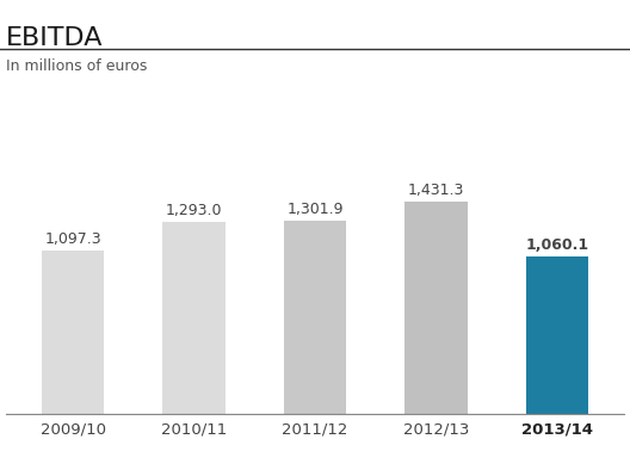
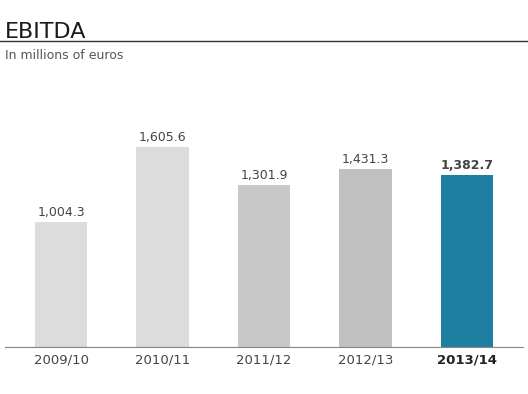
2009/10: 1,097.3 -> 1,004.3
2010/11: 1,293.0 -> 1,605.6
2013/14: 1,060.1 -> 1,382.7
